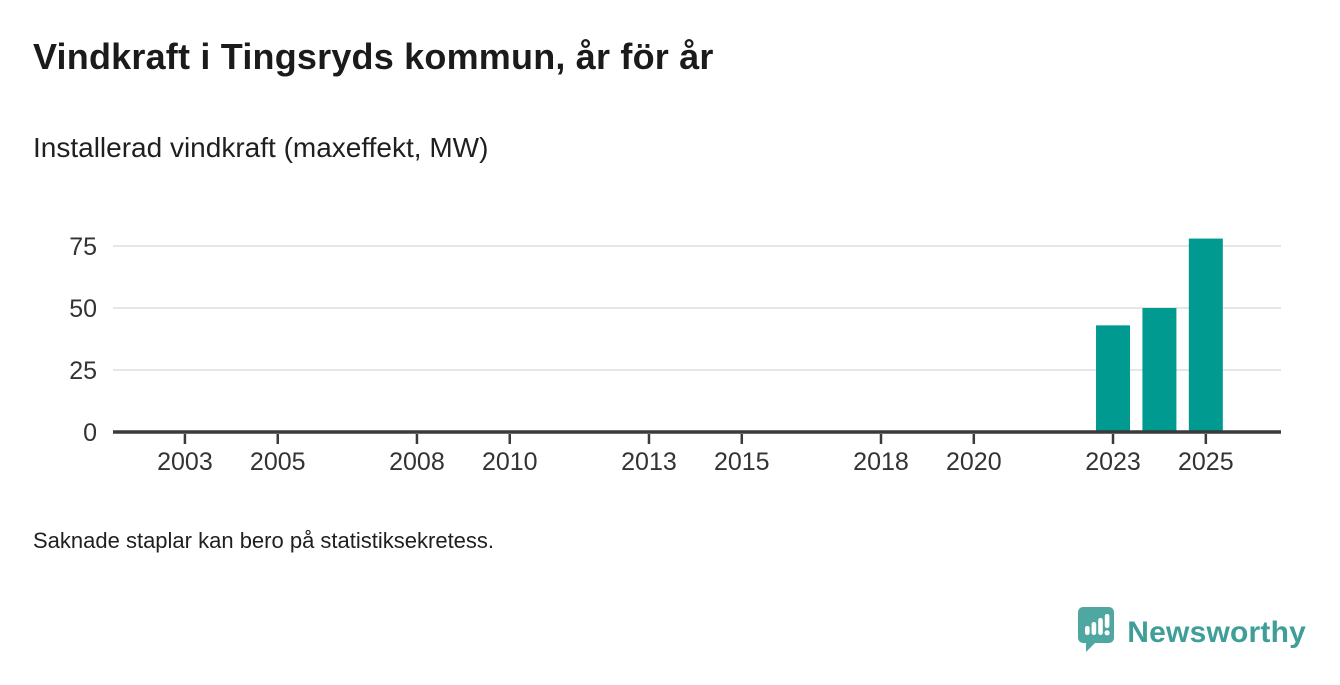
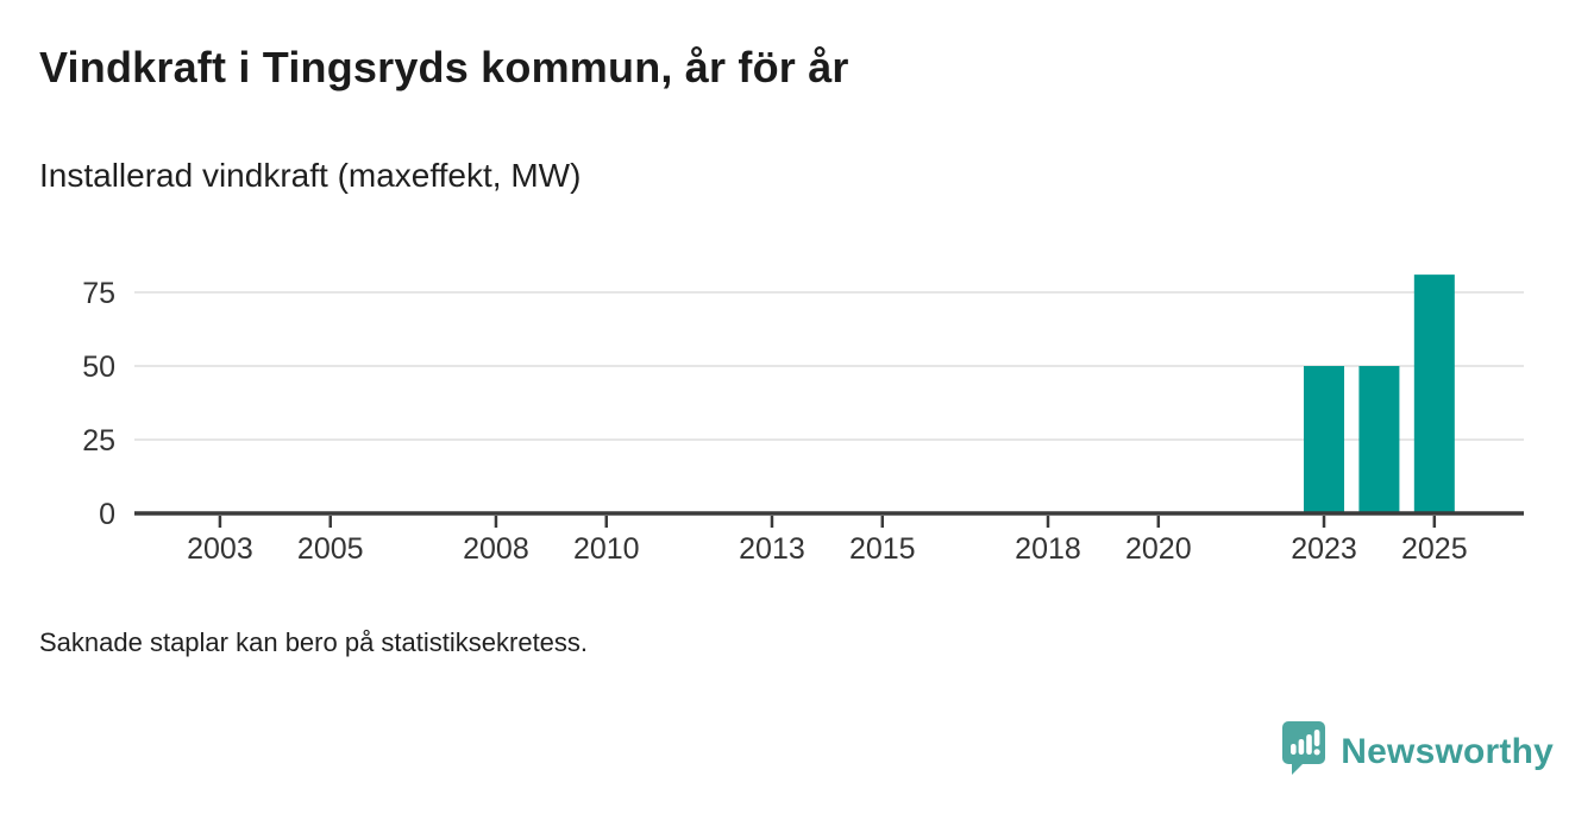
2023: 43 -> 50
2025: 78 -> 81
